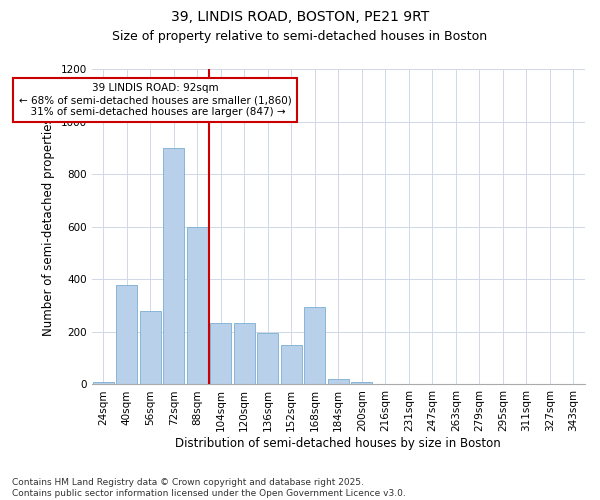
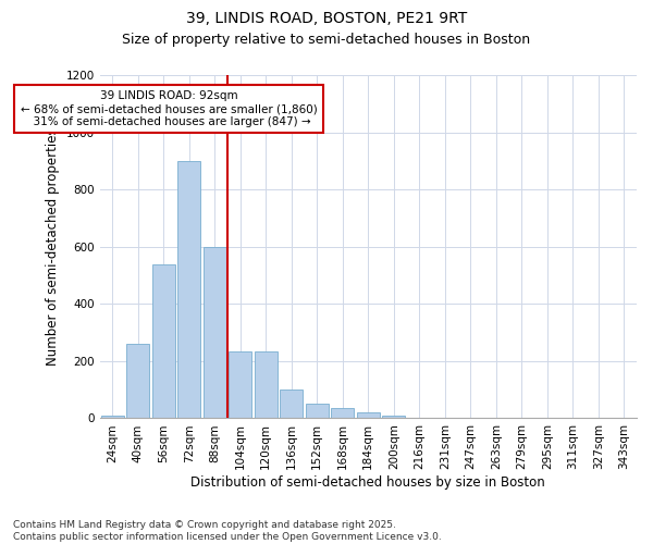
40sqm: 380 -> 260
56sqm: 280 -> 540
136sqm: 195 -> 100
152sqm: 150 -> 50
168sqm: 295 -> 35
